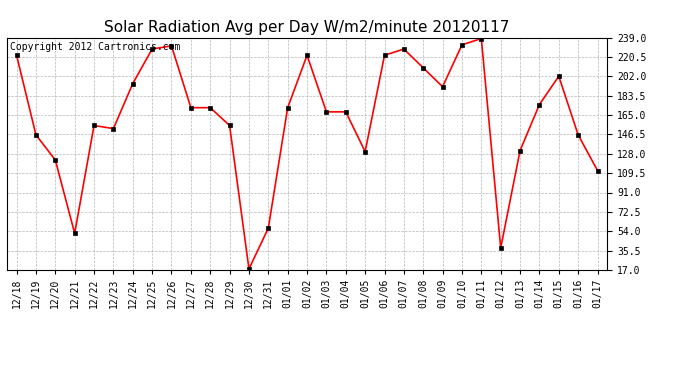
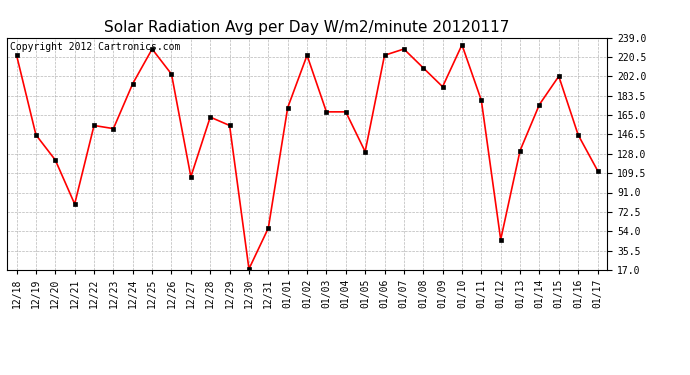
12/21: 52 -> 80
12/26: 231 -> 204
12/27: 172 -> 106
12/28: 172 -> 163
01/11: 238 -> 179
01/12: 38 -> 46
